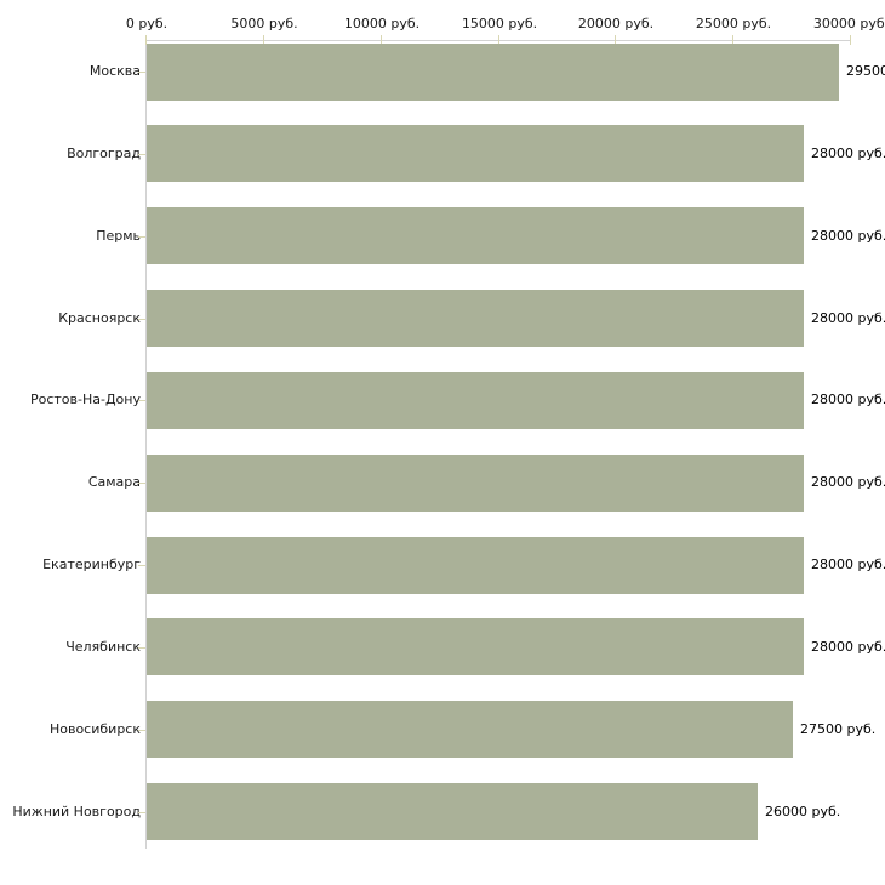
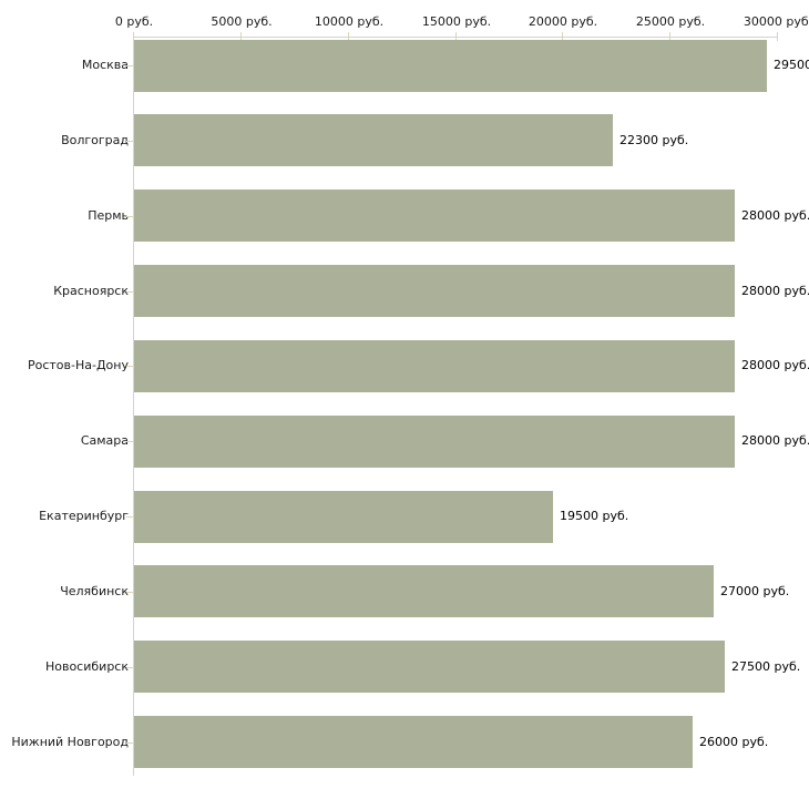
Волгоград: 28000 -> 22300
Екатеринбург: 28000 -> 19500
Челябинск: 28000 -> 27000
